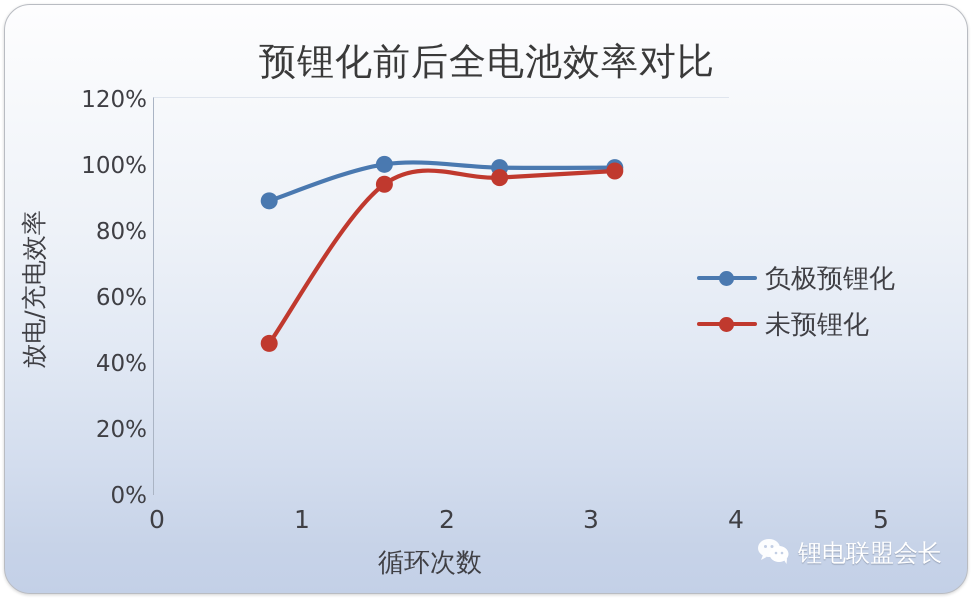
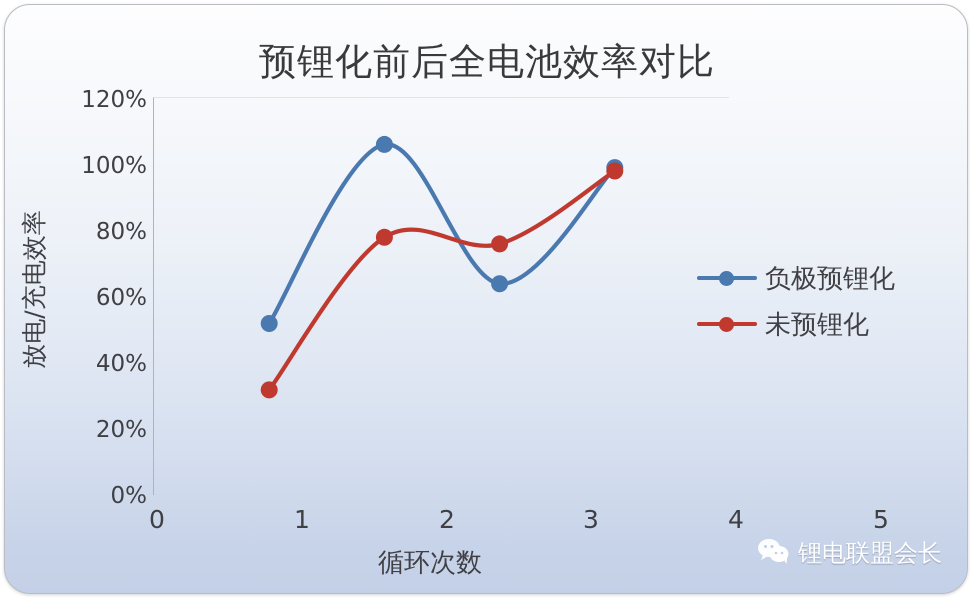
负极预锂化/1: 89% -> 52%
未预锂化/1: 46% -> 32%
负极预锂化/2: 100% -> 106%
未预锂化/2: 94% -> 78%
负极预锂化/3: 99% -> 64%
未预锂化/3: 96% -> 76%
